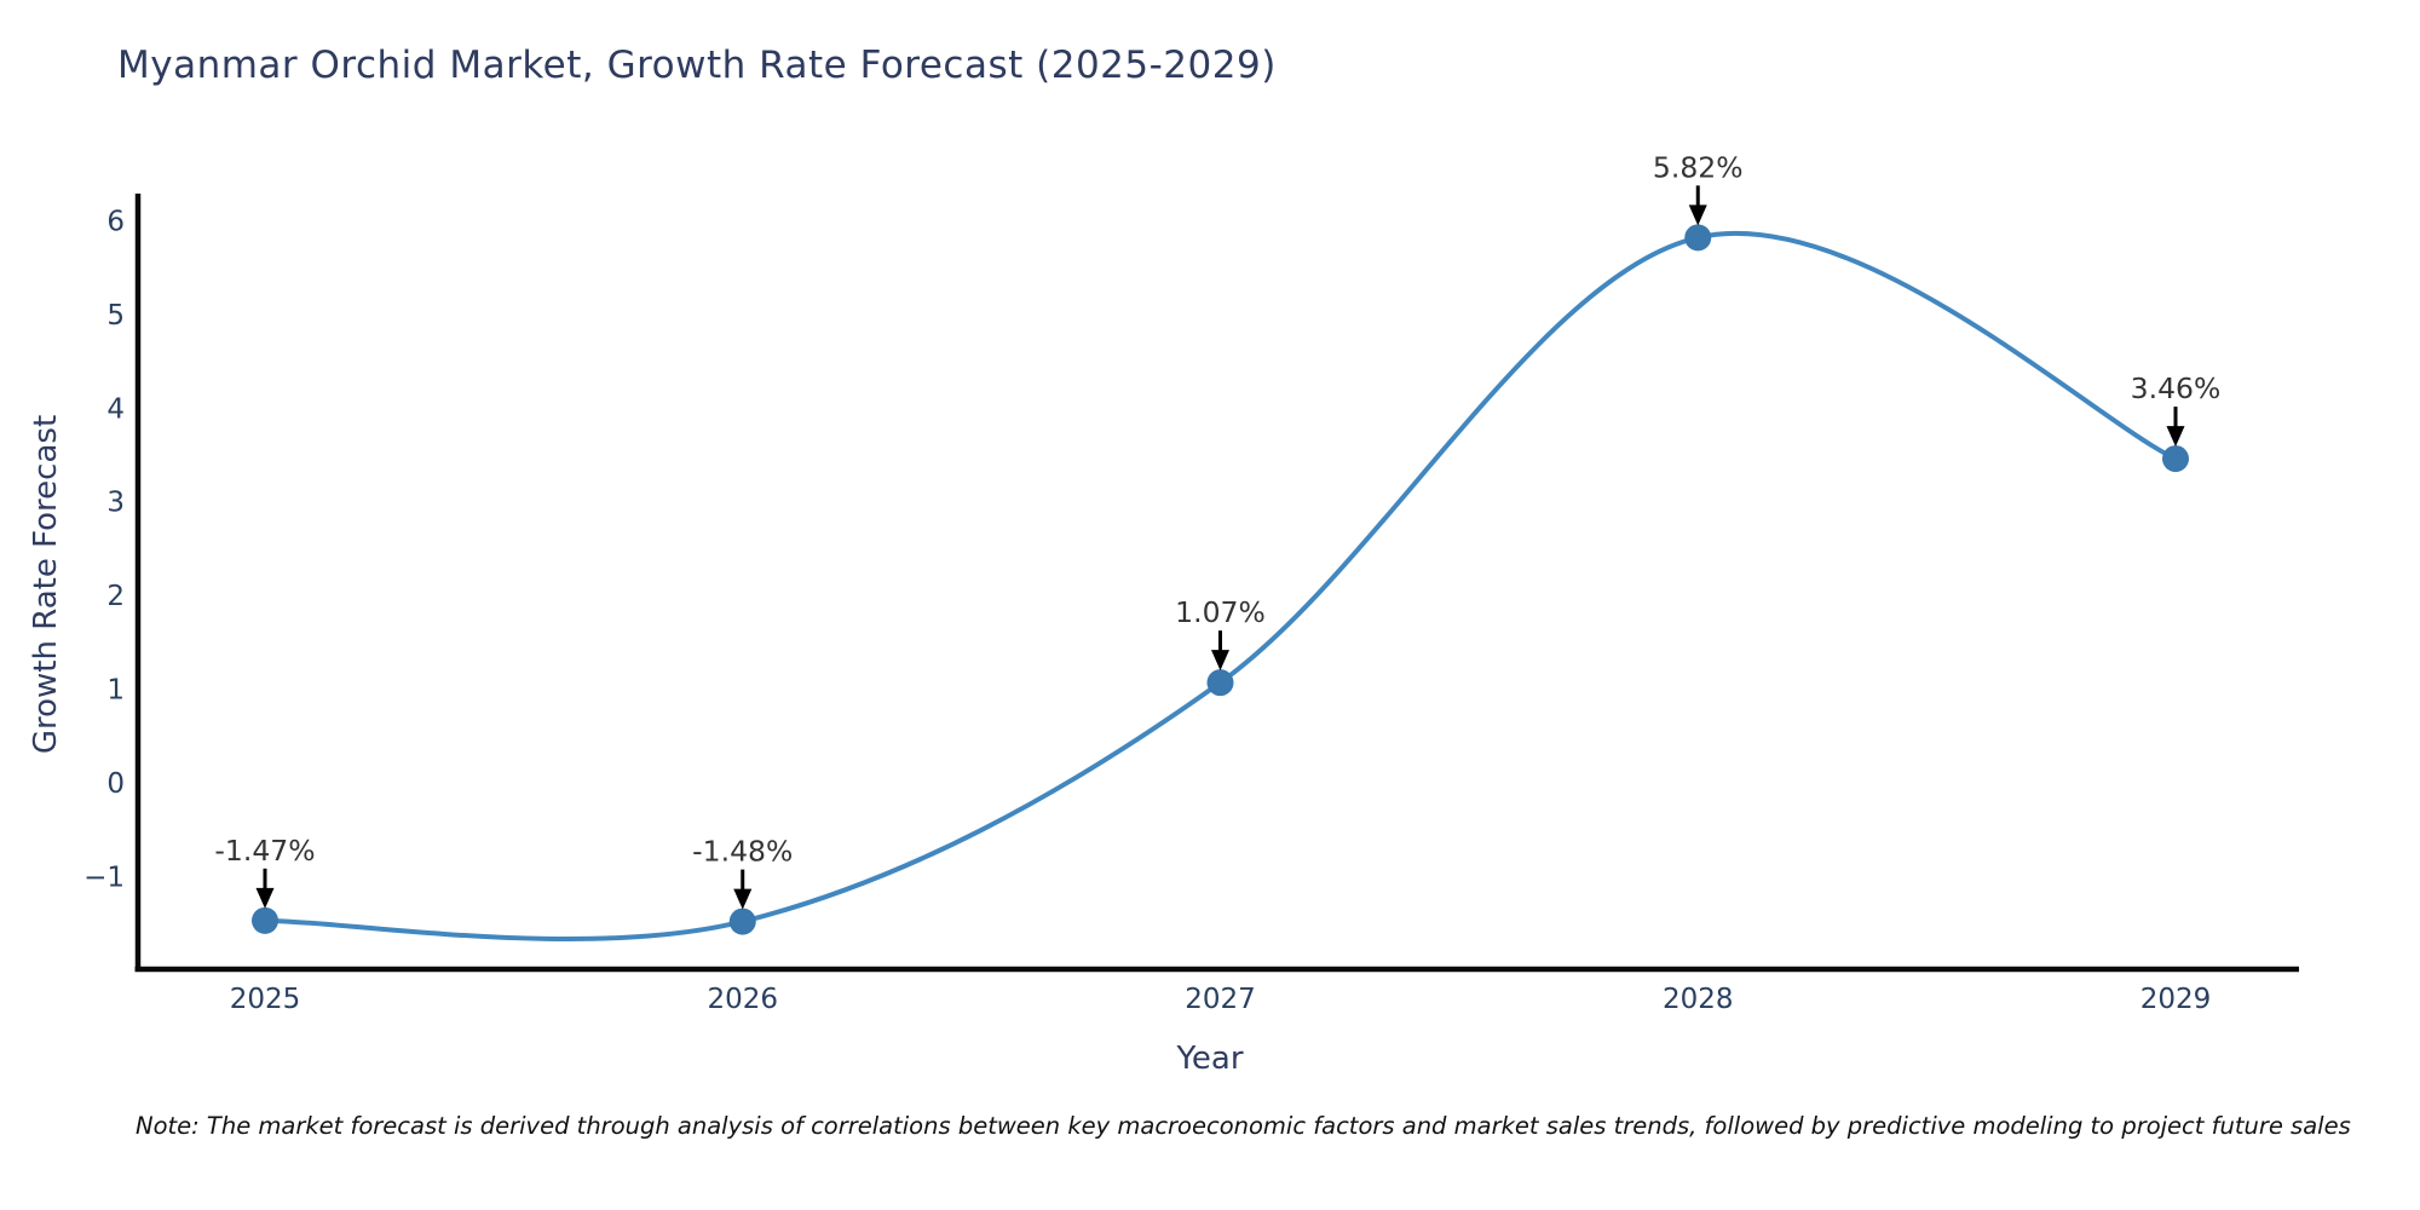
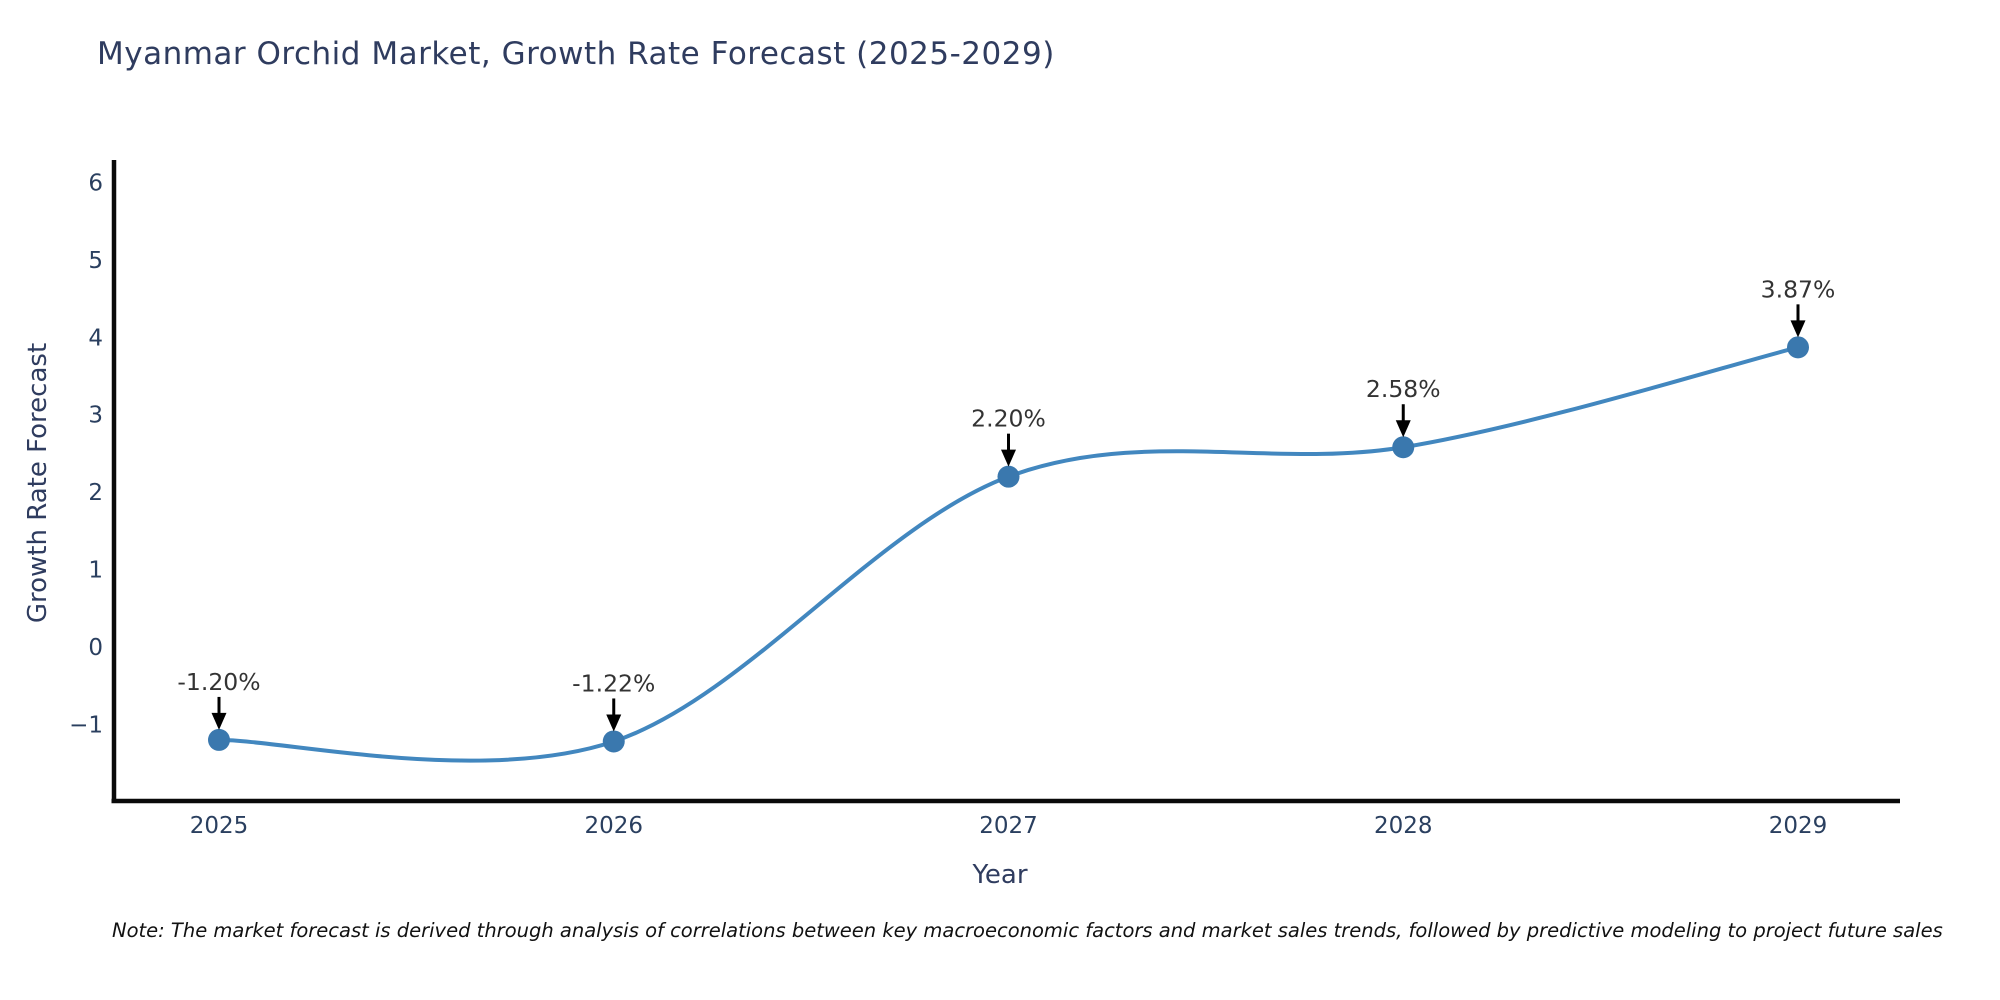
2025: -1.47% -> -1.20%
2026: -1.48% -> -1.22%
2027: 1.07% -> 2.20%
2028: 5.82% -> 2.58%
2029: 3.46% -> 3.87%
